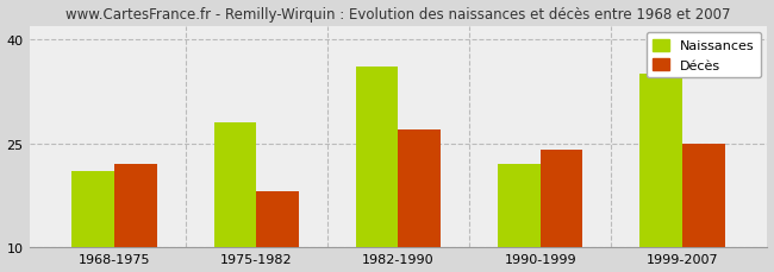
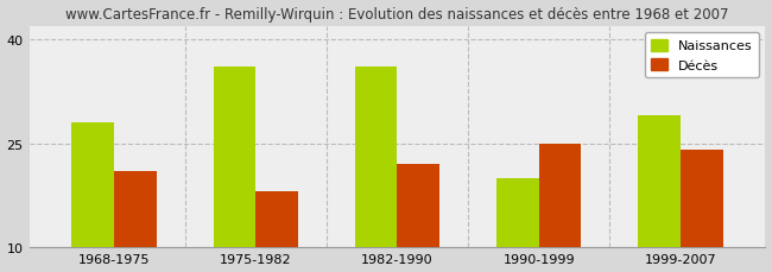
Naissances/1968-1975: 21 -> 28
Décès/1968-1975: 22 -> 21
Naissances/1975-1982: 28 -> 36
Décès/1982-1990: 27 -> 22
Naissances/1990-1999: 22 -> 20
Décès/1990-1999: 24 -> 25
Naissances/1999-2007: 35 -> 29
Décès/1999-2007: 25 -> 24
